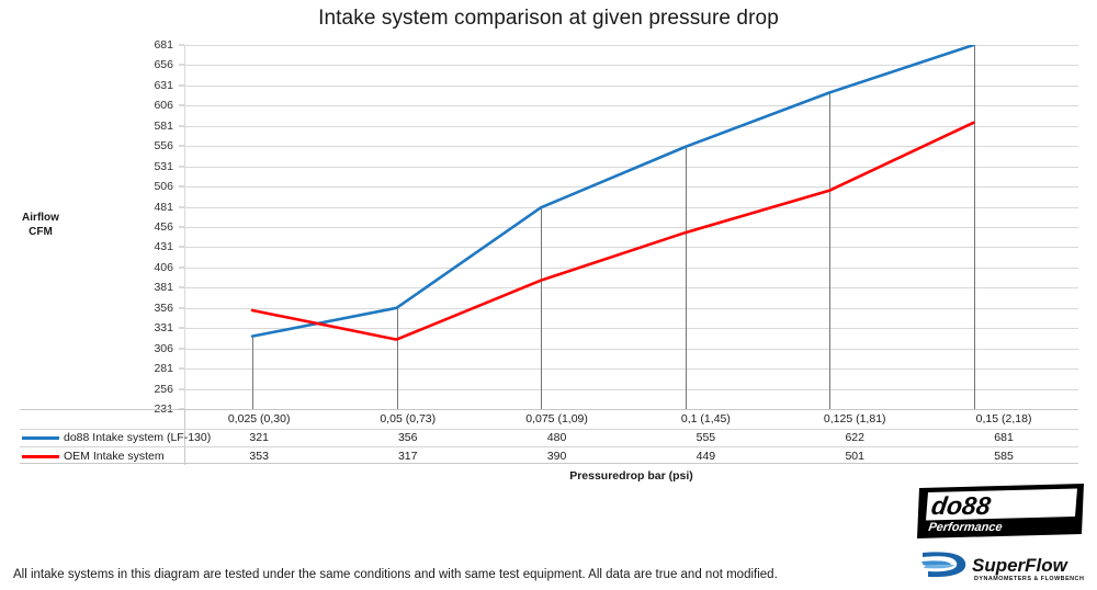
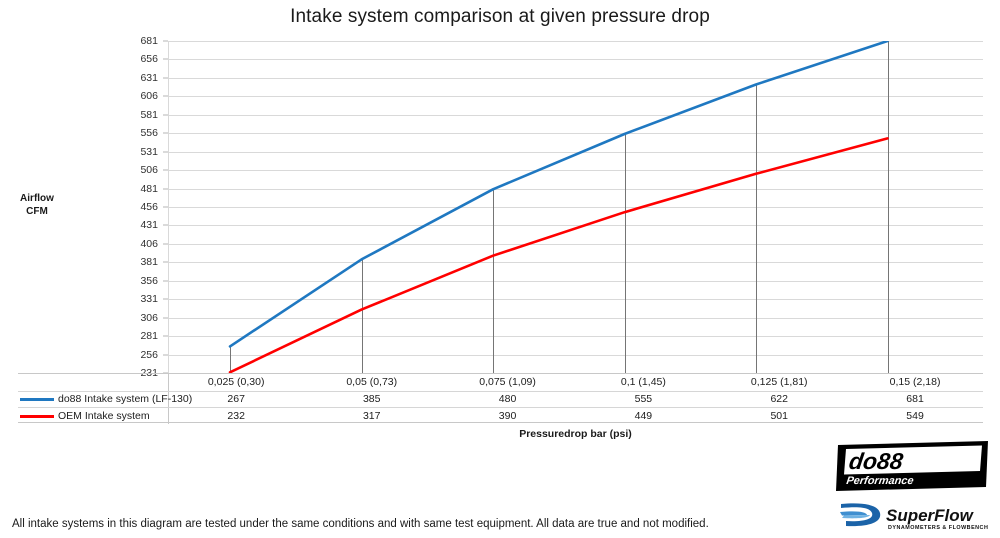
do88 Intake system (LF-130)/0,025 (0,30): 321 -> 267
OEM Intake system/0,025 (0,30): 353 -> 232
do88 Intake system (LF-130)/0,05 (0,73): 356 -> 385
OEM Intake system/0,15 (2,18): 585 -> 549
